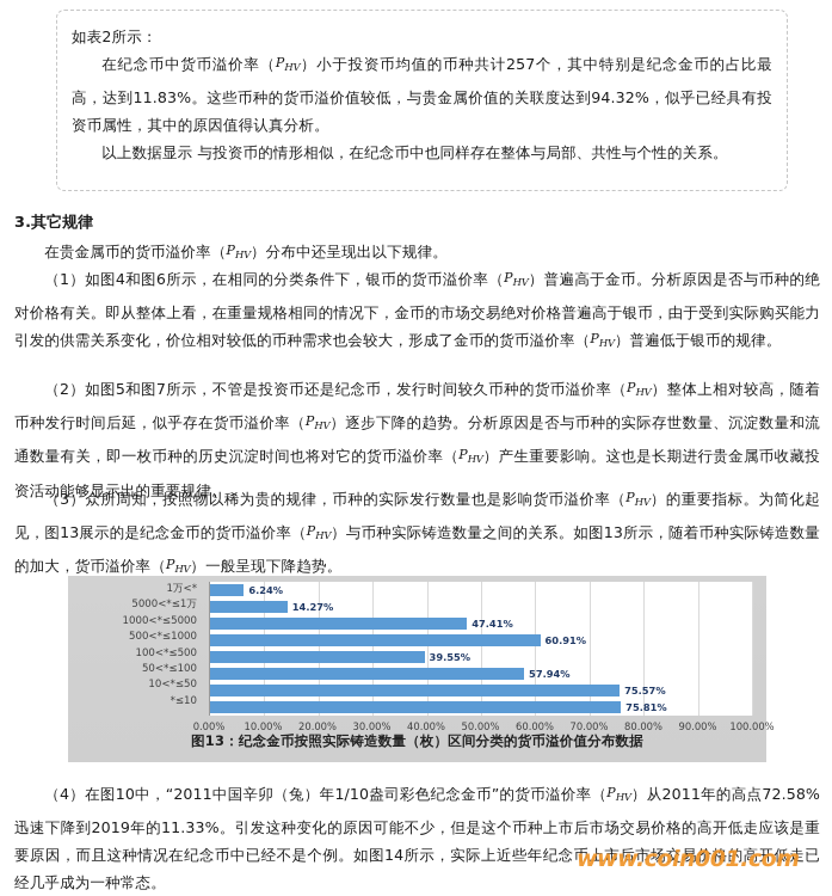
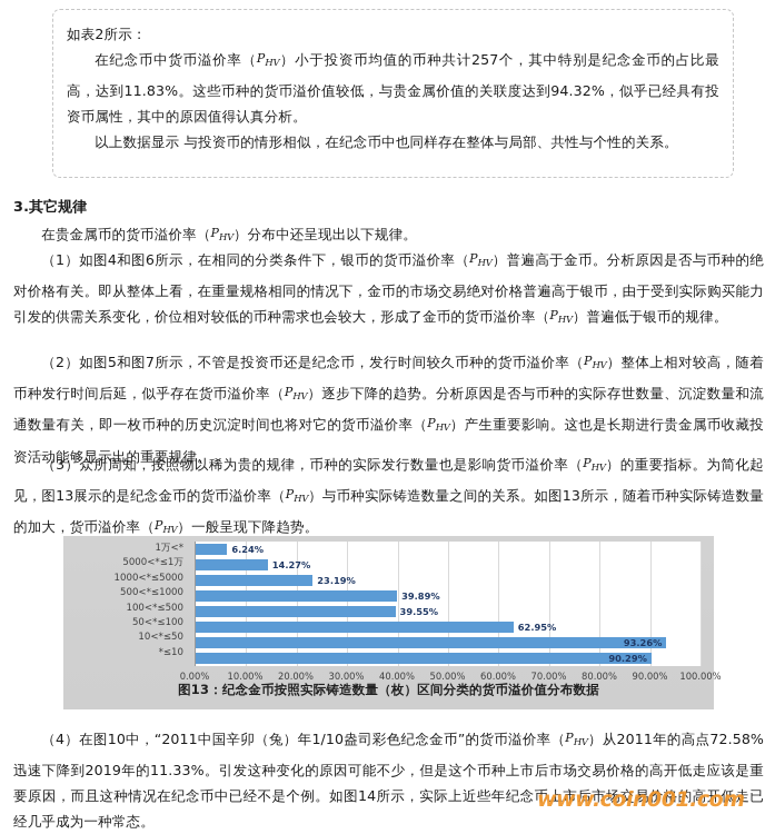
1000<*≤5000: 47.41% -> 23.19%
500<*≤1000: 60.91% -> 39.89%
50<*≤100: 57.94% -> 62.95%
10<*≤50: 75.57% -> 93.26%
*≤10: 75.81% -> 90.29%
